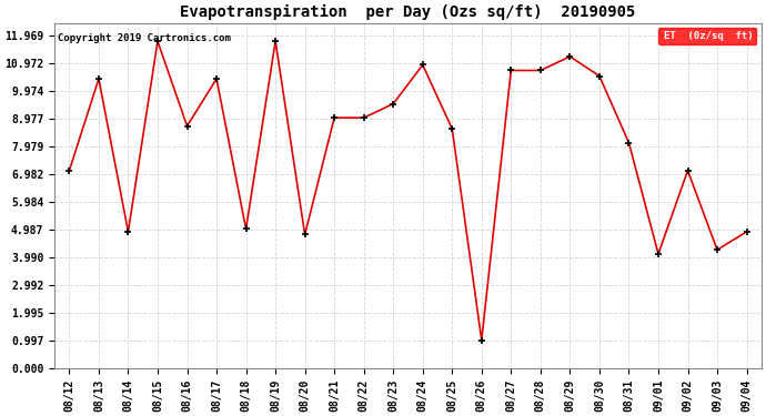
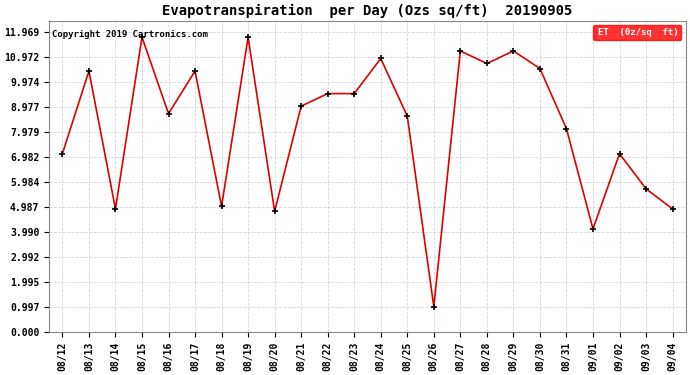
08/22: 9.00 -> 9.50
08/27: 10.70 -> 11.20
09/03: 4.25 -> 5.70
